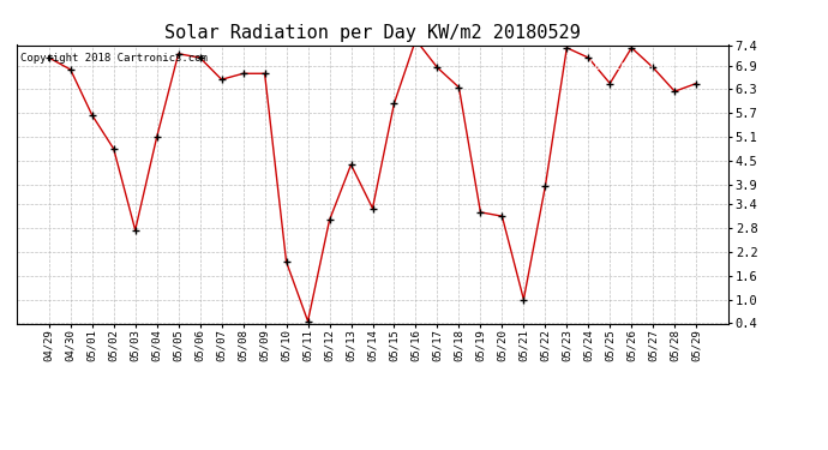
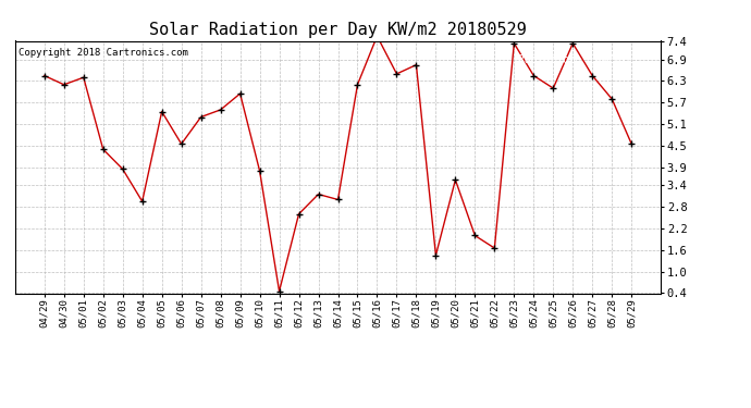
04/29: 7.10 -> 6.45
04/30: 6.80 -> 6.20
05/01: 5.65 -> 6.40
05/02: 4.80 -> 4.40
05/03: 2.75 -> 3.85
05/04: 5.10 -> 2.95
05/05: 7.20 -> 5.45
05/06: 7.10 -> 4.55
05/07: 6.55 -> 5.30
05/08: 6.70 -> 5.50
05/09: 6.70 -> 5.95
05/10: 1.95 -> 3.80
05/12: 3.00 -> 2.60
05/13: 4.40 -> 3.15
05/14: 3.30 -> 3.00
05/15: 5.95 -> 6.20
05/17: 6.85 -> 6.50
05/18: 6.35 -> 6.75
05/19: 3.20 -> 1.45
05/20: 3.10 -> 3.55
05/21: 1.00 -> 2.00
05/22: 3.85 -> 1.65
05/24: 7.10 -> 6.45
05/25: 6.45 -> 6.10
05/27: 6.85 -> 6.45
05/28: 6.25 -> 5.80
05/29: 6.45 -> 4.55
